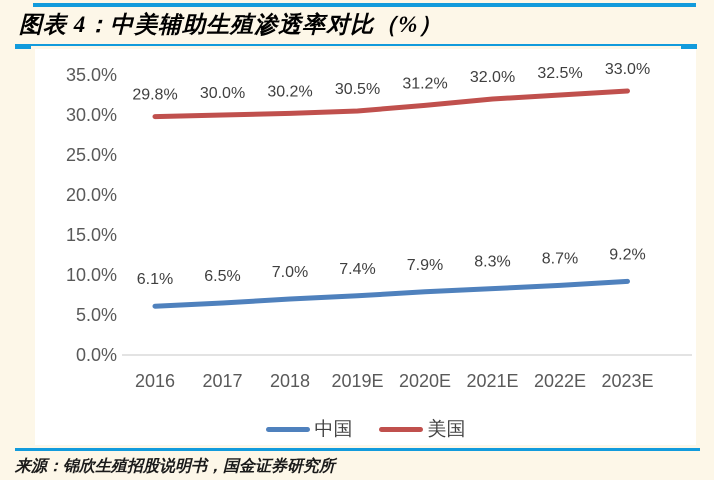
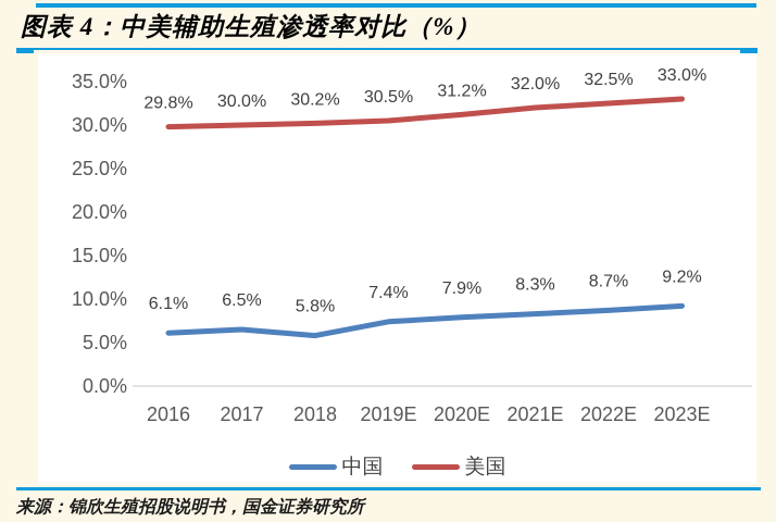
中国/2018: 7.0% -> 5.8%
